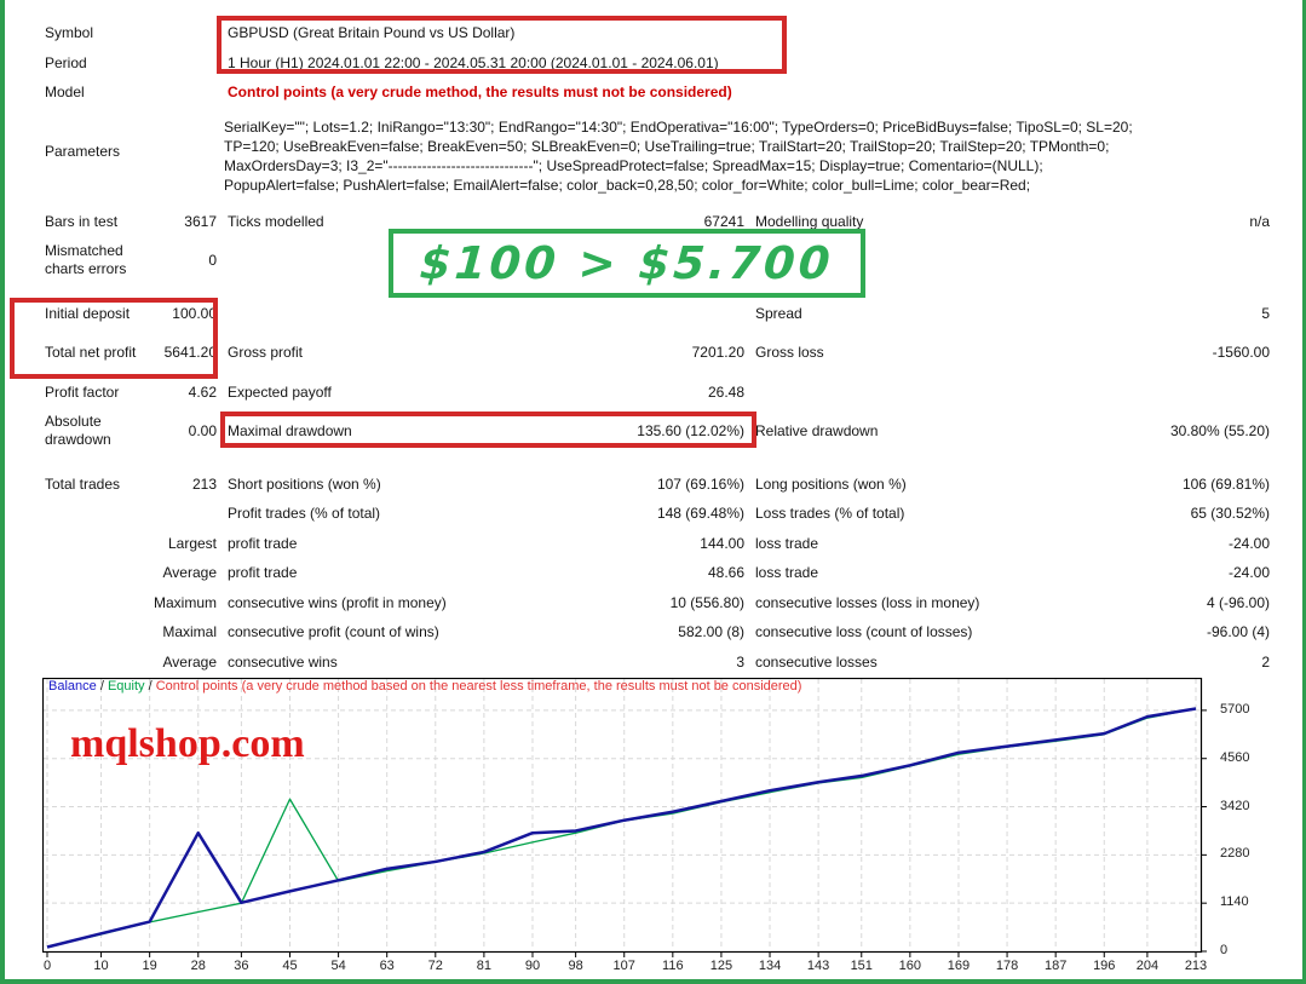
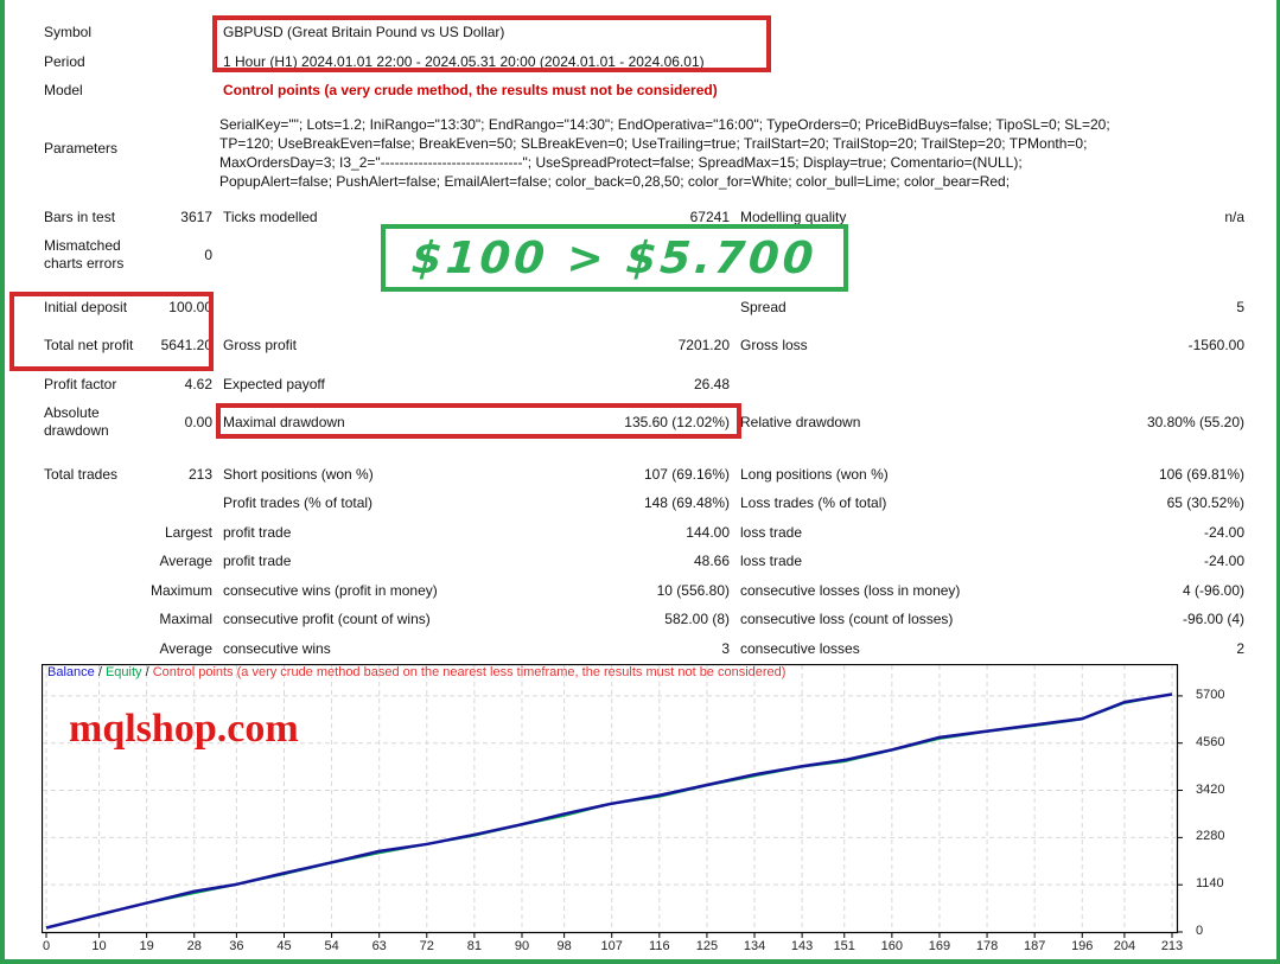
Balance/28: 2800 -> 1000
Equity/45: 3600 -> 1400
Balance/90: 2800 -> 2600
